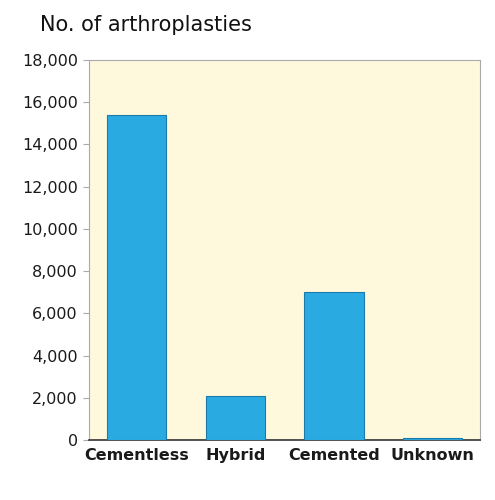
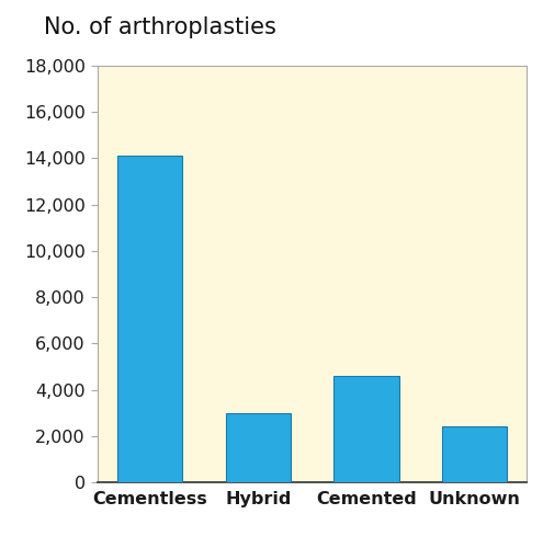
Cementless: 15,400 -> 14,100
Hybrid: 2,100 -> 3,000
Cemented: 7,000 -> 4,600
Unknown: 100 -> 2,400
